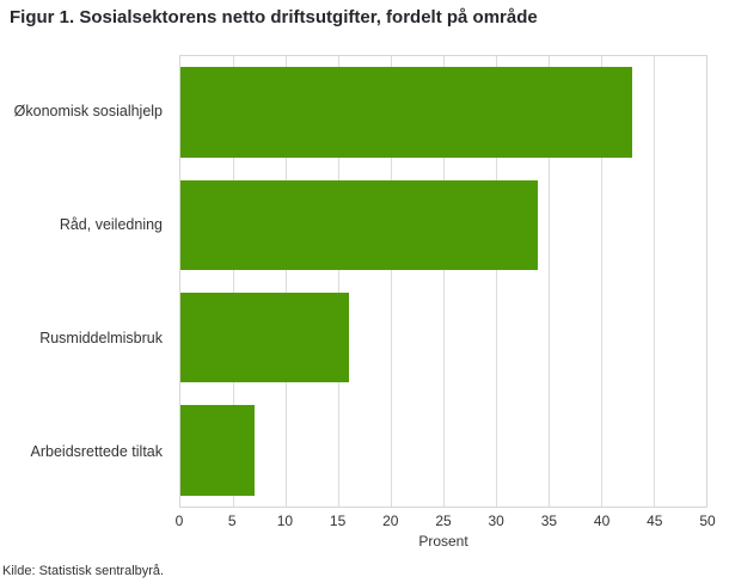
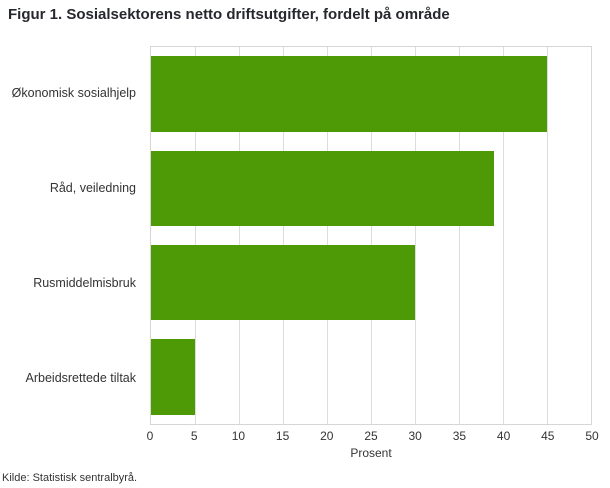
Økonomisk sosialhjelp: 43 -> 45
Råd, veiledning: 34 -> 39
Rusmiddelmisbruk: 16 -> 30
Arbeidsrettede tiltak: 7 -> 5
